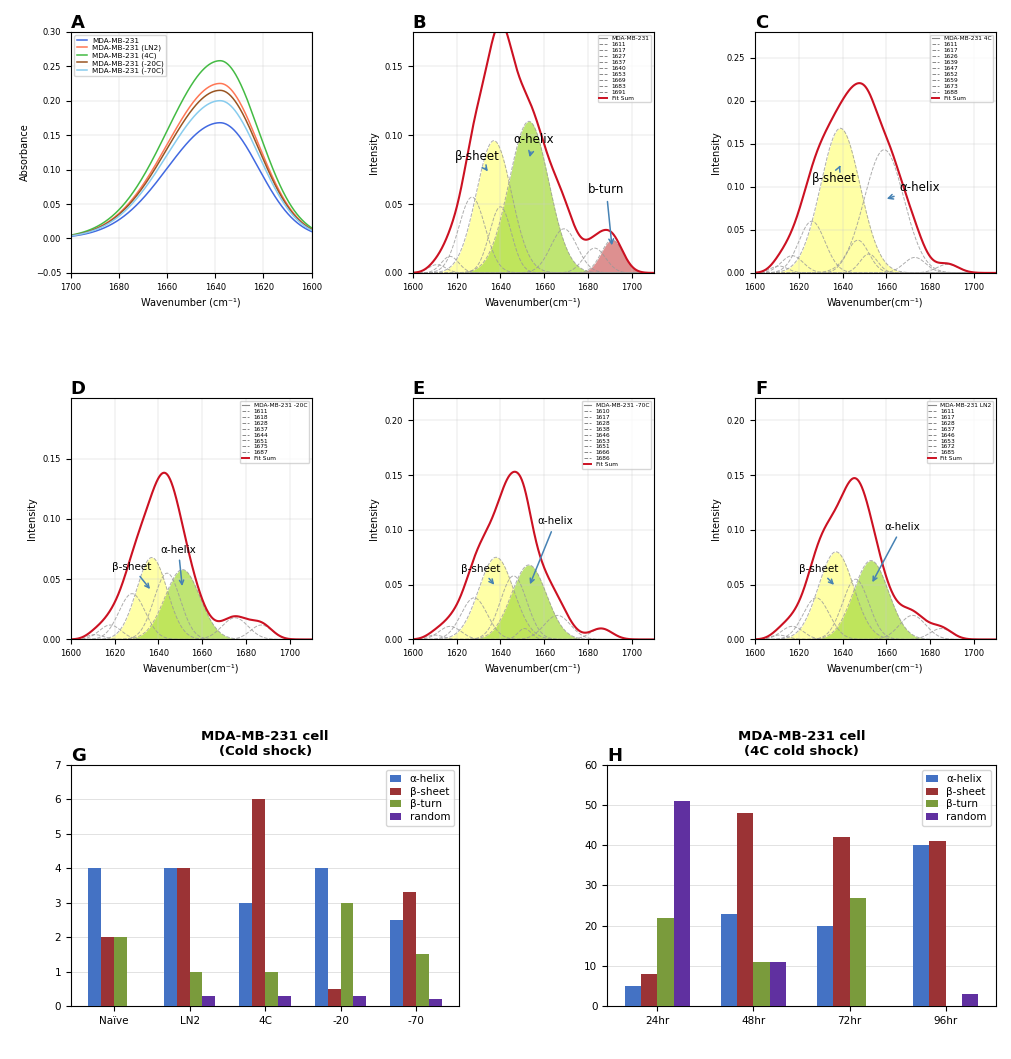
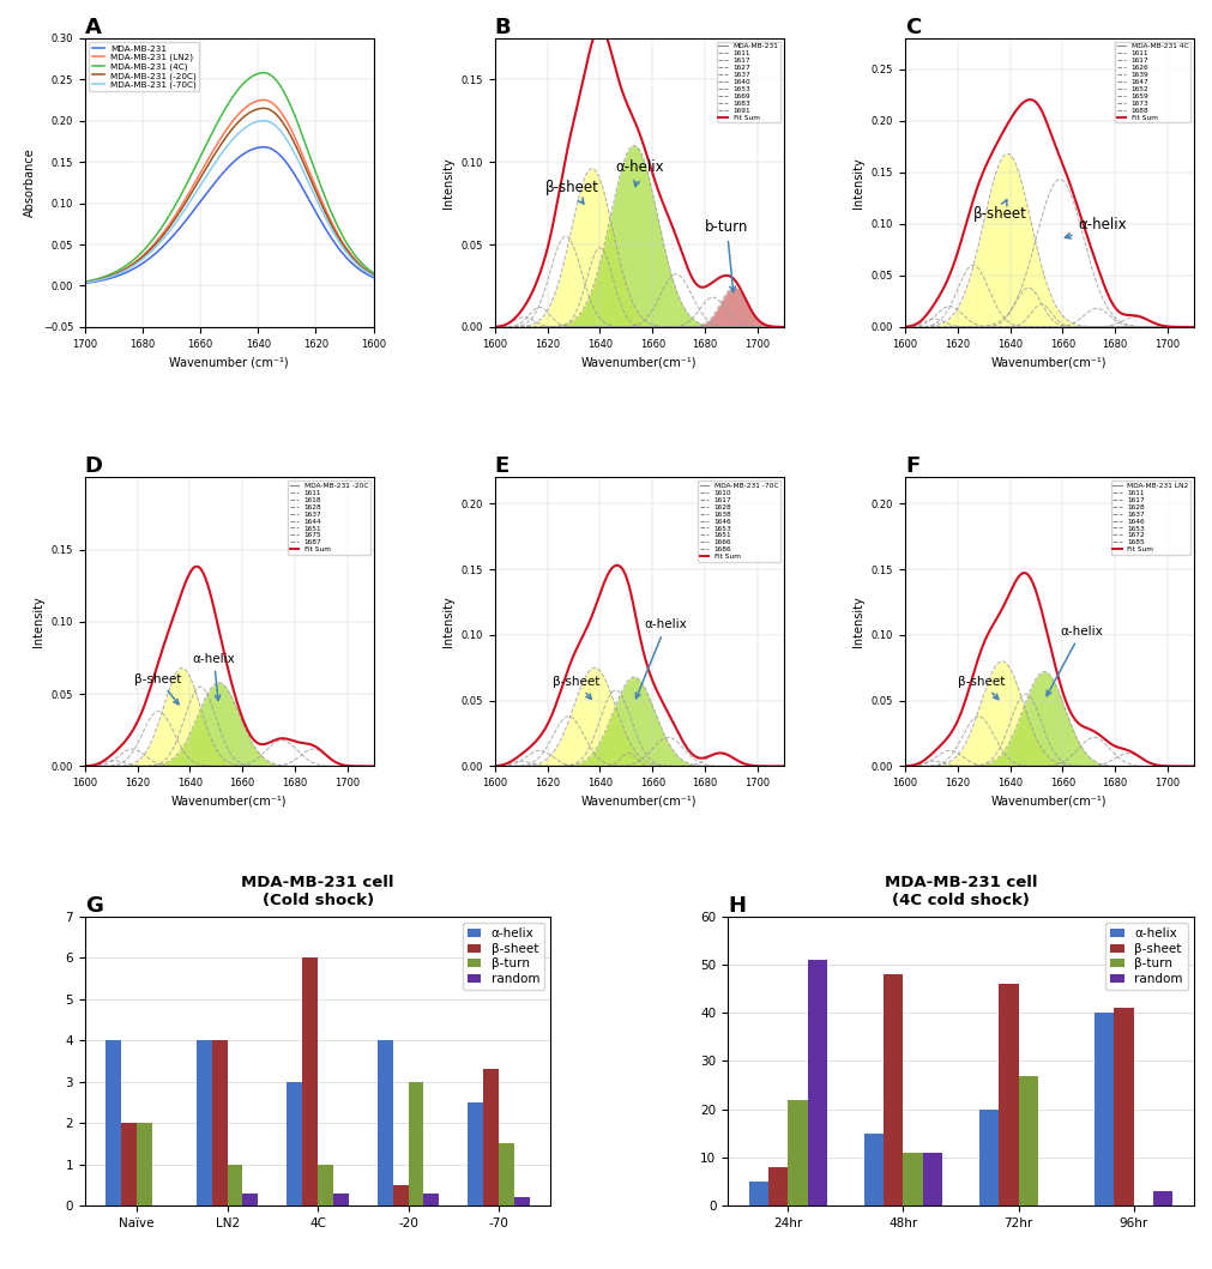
H/α-helix/48hr: 23 -> 15
H/β-sheet/72hr: 42 -> 46
